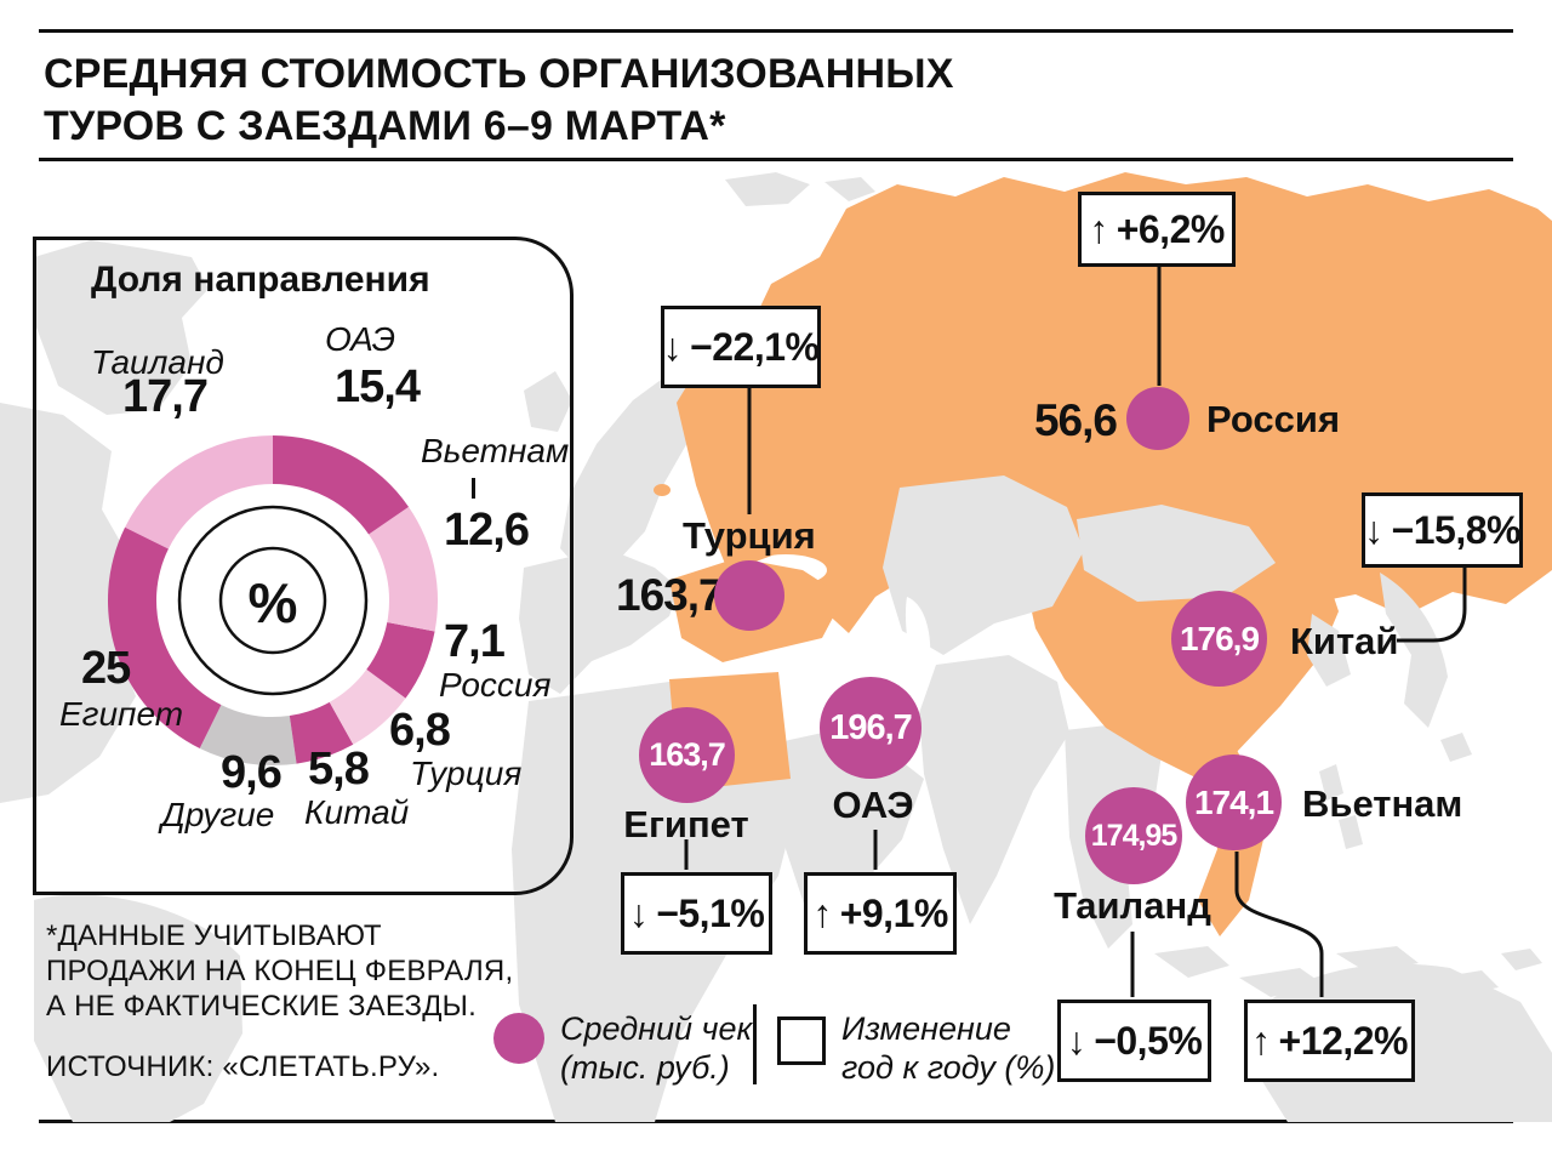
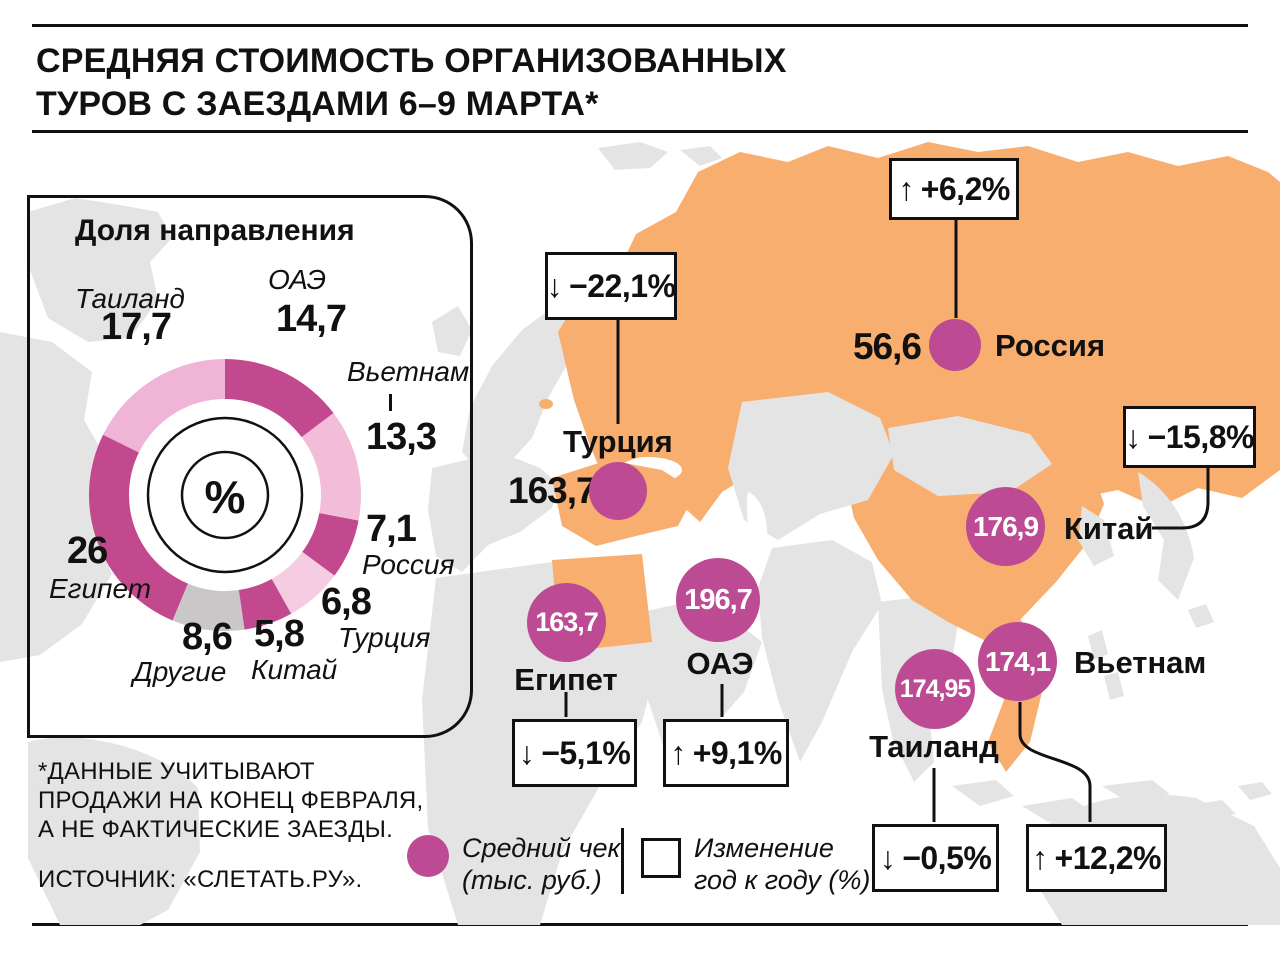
ОАЭ: 15,4 -> 14,7
Вьетнам: 12,6 -> 13,3
Другие: 9,6 -> 8,6
Египет: 25 -> 26
